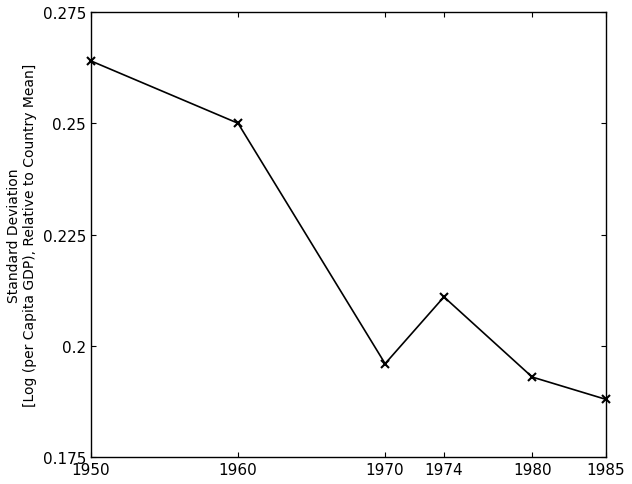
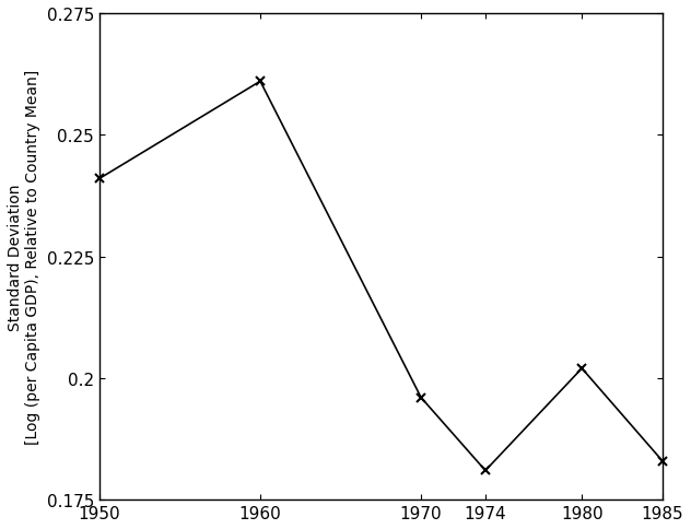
1950: 0.264 -> 0.241
1960: 0.250 -> 0.261
1974: 0.211 -> 0.181
1980: 0.193 -> 0.202
1985: 0.188 -> 0.183
